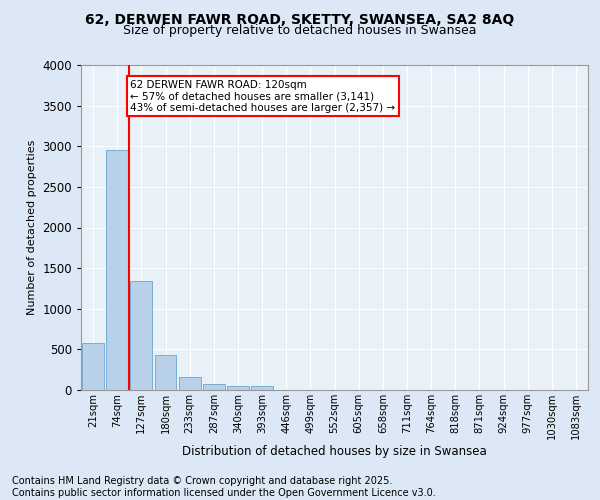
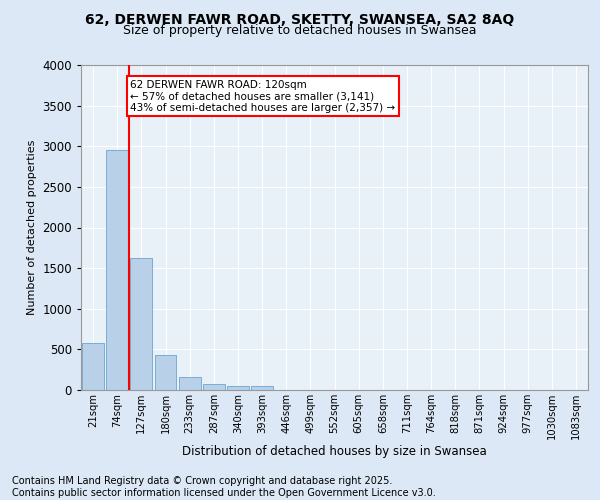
127sqm: 1340 -> 1620
